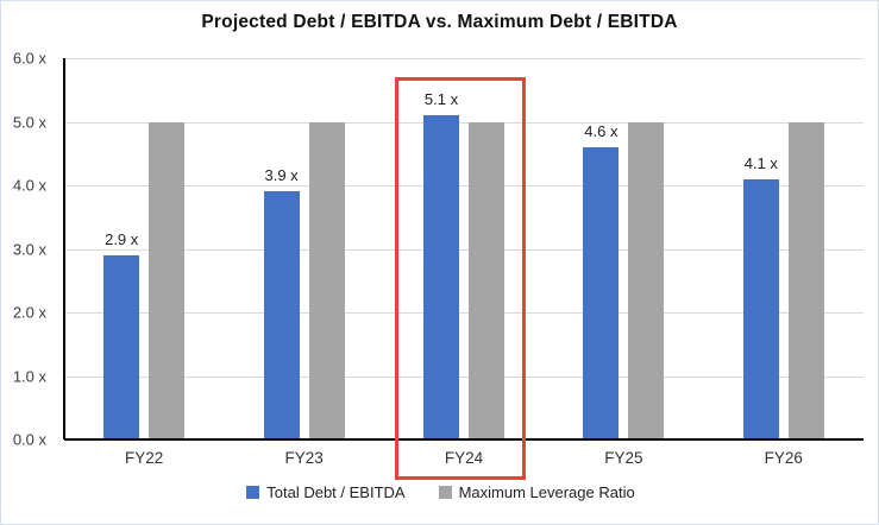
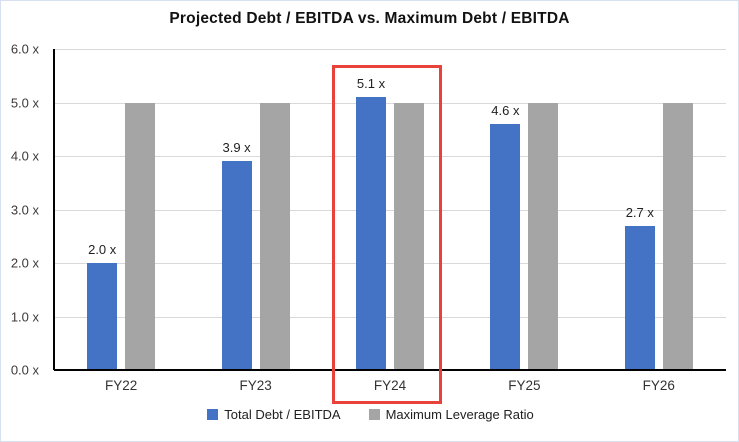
Total Debt / EBITDA/FY22: 2.9 -> 2.0
Total Debt / EBITDA/FY26: 4.1 -> 2.7
